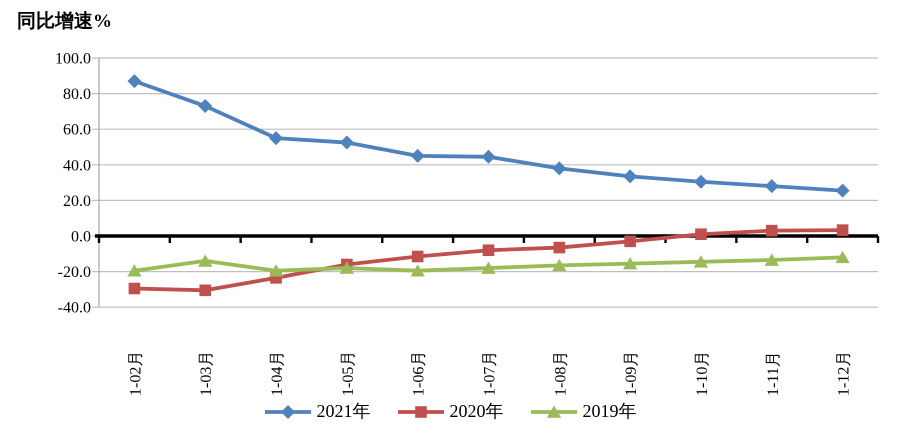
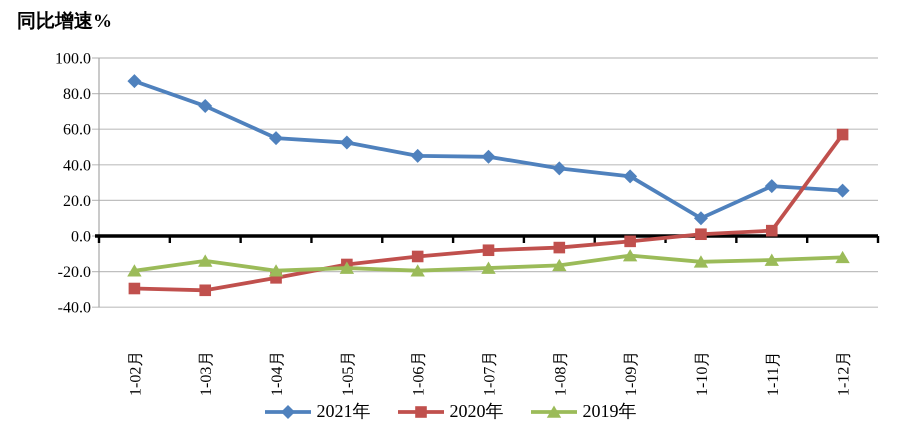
2019年/1-09月: -16 -> -11
2021年/1-10月: 30 -> 10
2020年/1-12月: 3 -> 57
